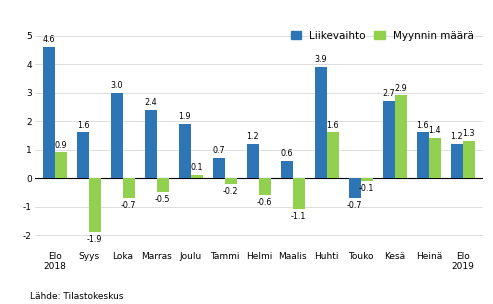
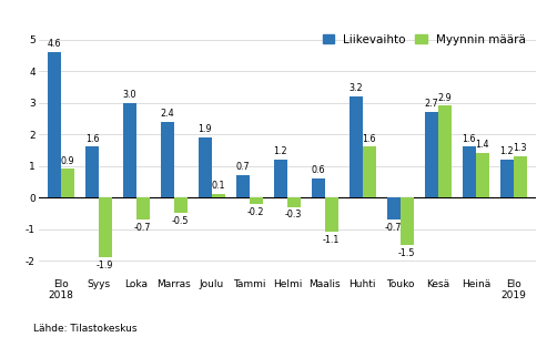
Myynnin määrä/Helmi: -0.6 -> -0.3
Liikevaihto/Huhti: 3.9 -> 3.2
Myynnin määrä/Touko: -0.1 -> -1.5
